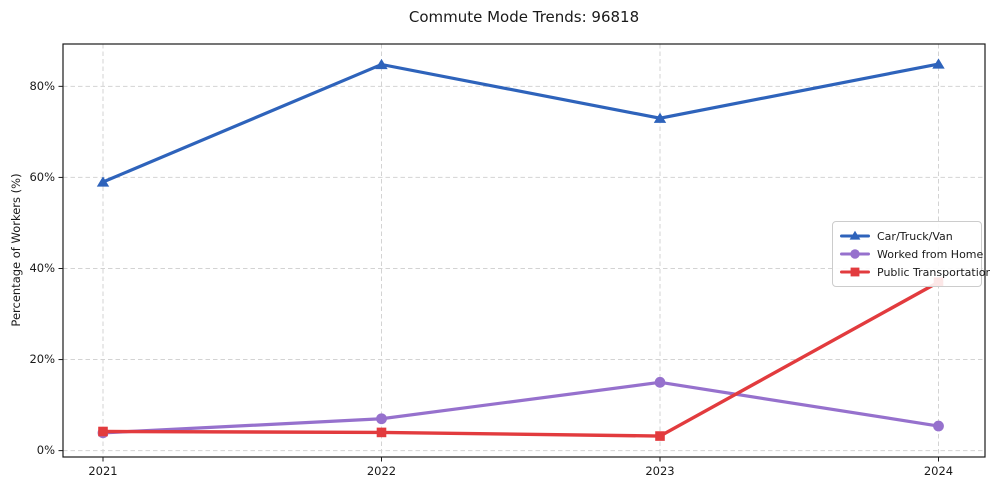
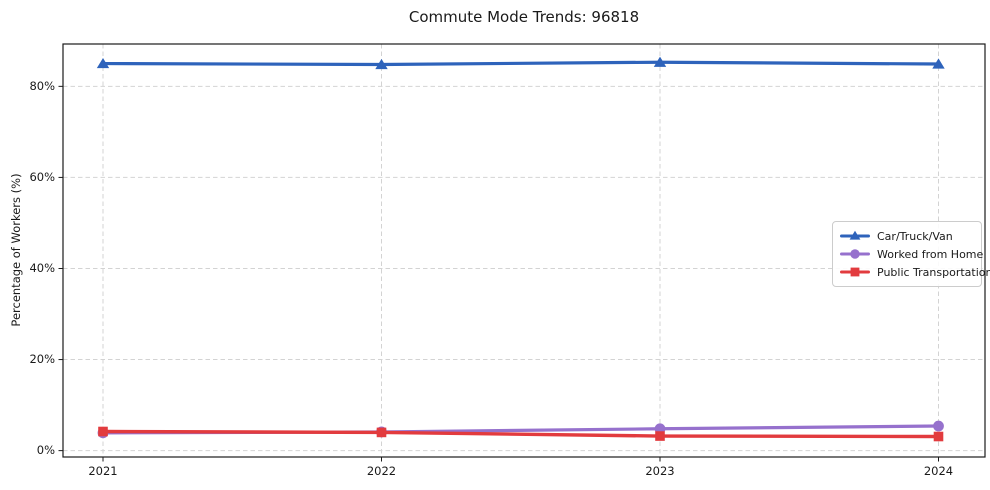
Car/Truck/Van/2021: 59% -> 85%
Worked from Home/2022: 7% -> 4%
Car/Truck/Van/2023: 73% -> 85%
Worked from Home/2023: 15% -> 5%
Public Transportation/2024: 37% -> 3%
